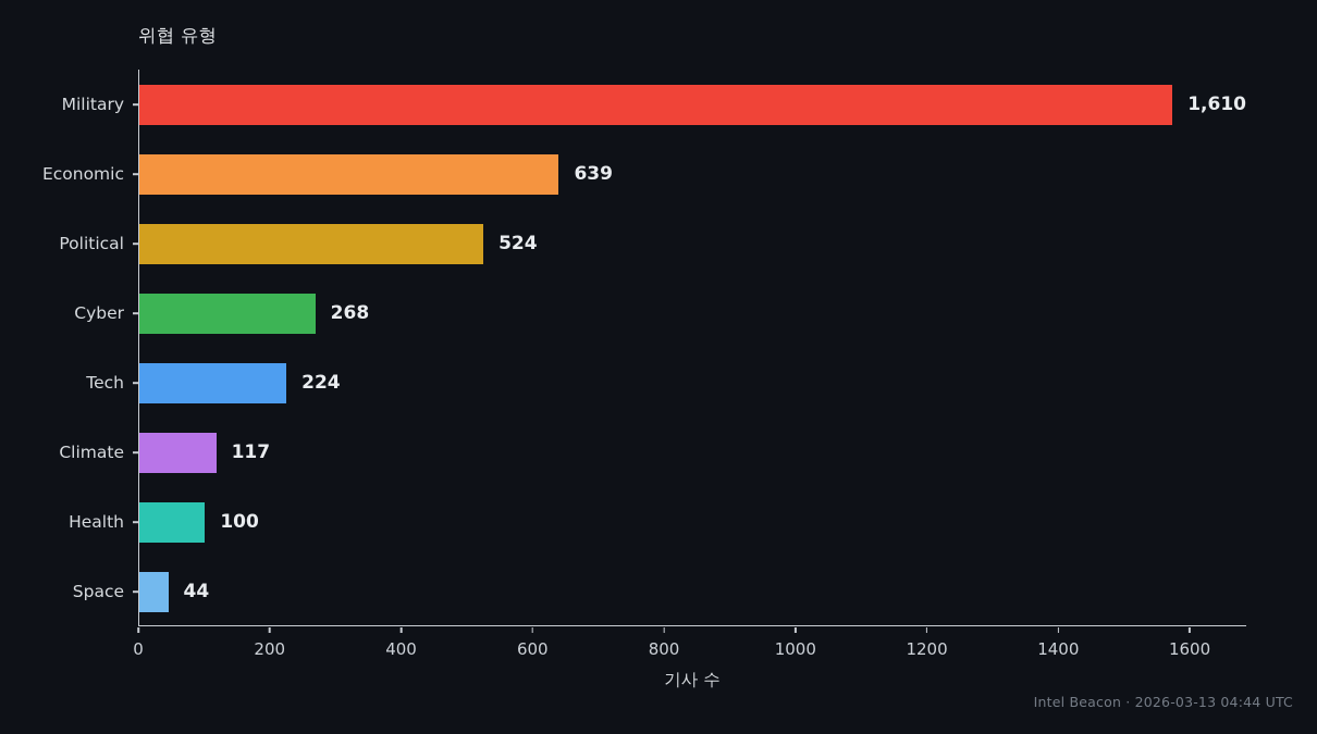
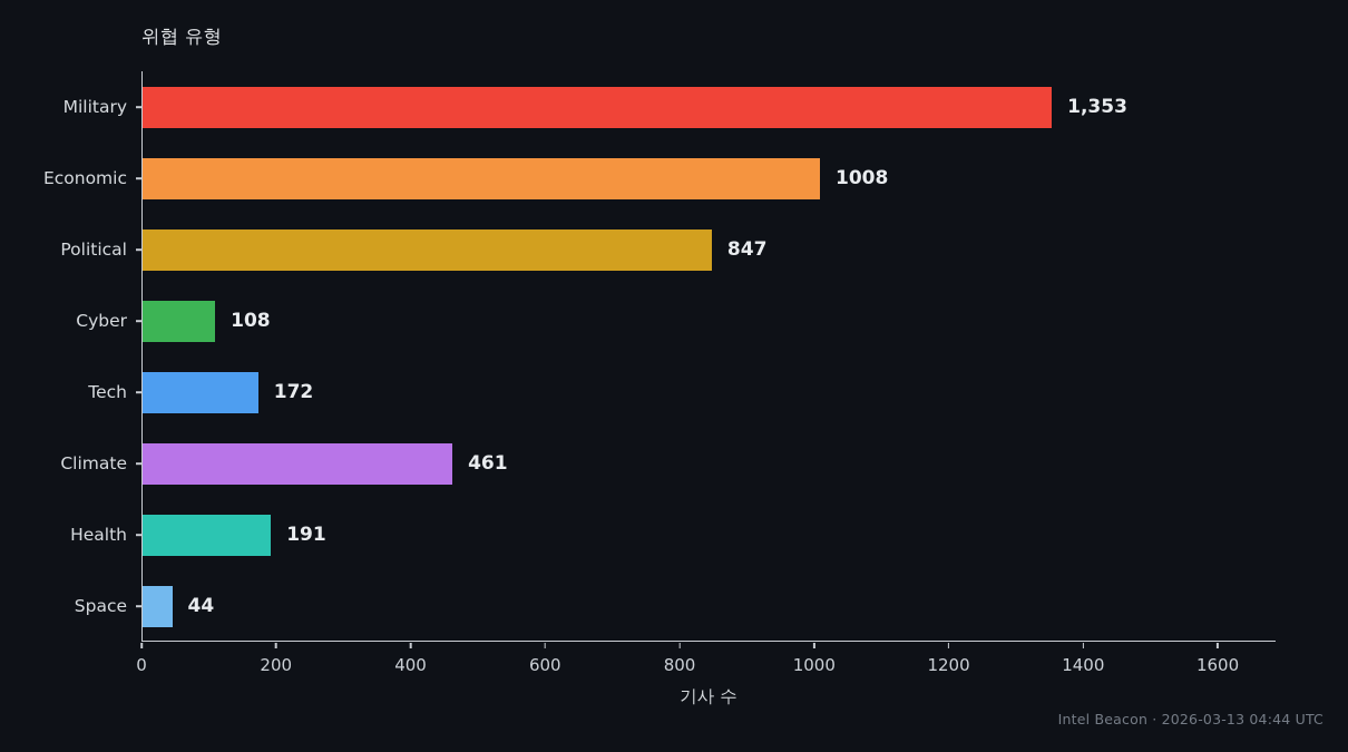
Military: 1,610 -> 1,353
Economic: 639 -> 1008
Political: 524 -> 847
Cyber: 268 -> 108
Tech: 224 -> 172
Climate: 117 -> 461
Health: 100 -> 191
